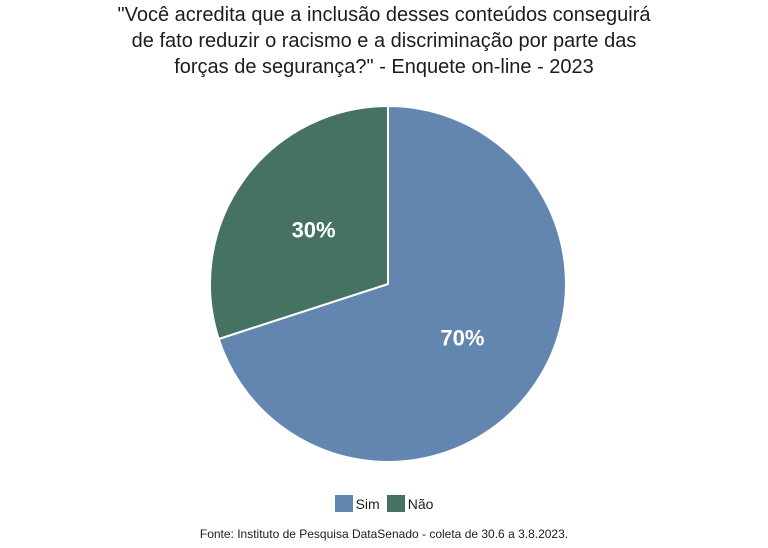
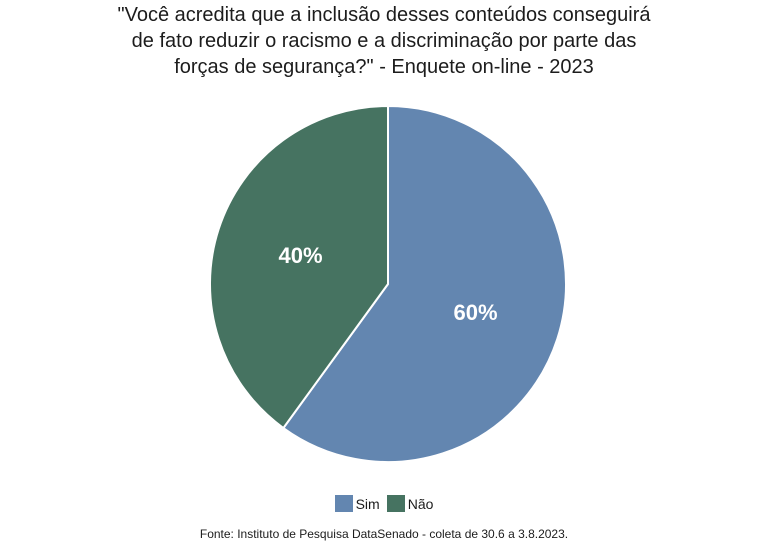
Sim: 70% -> 60%
Não: 30% -> 40%
